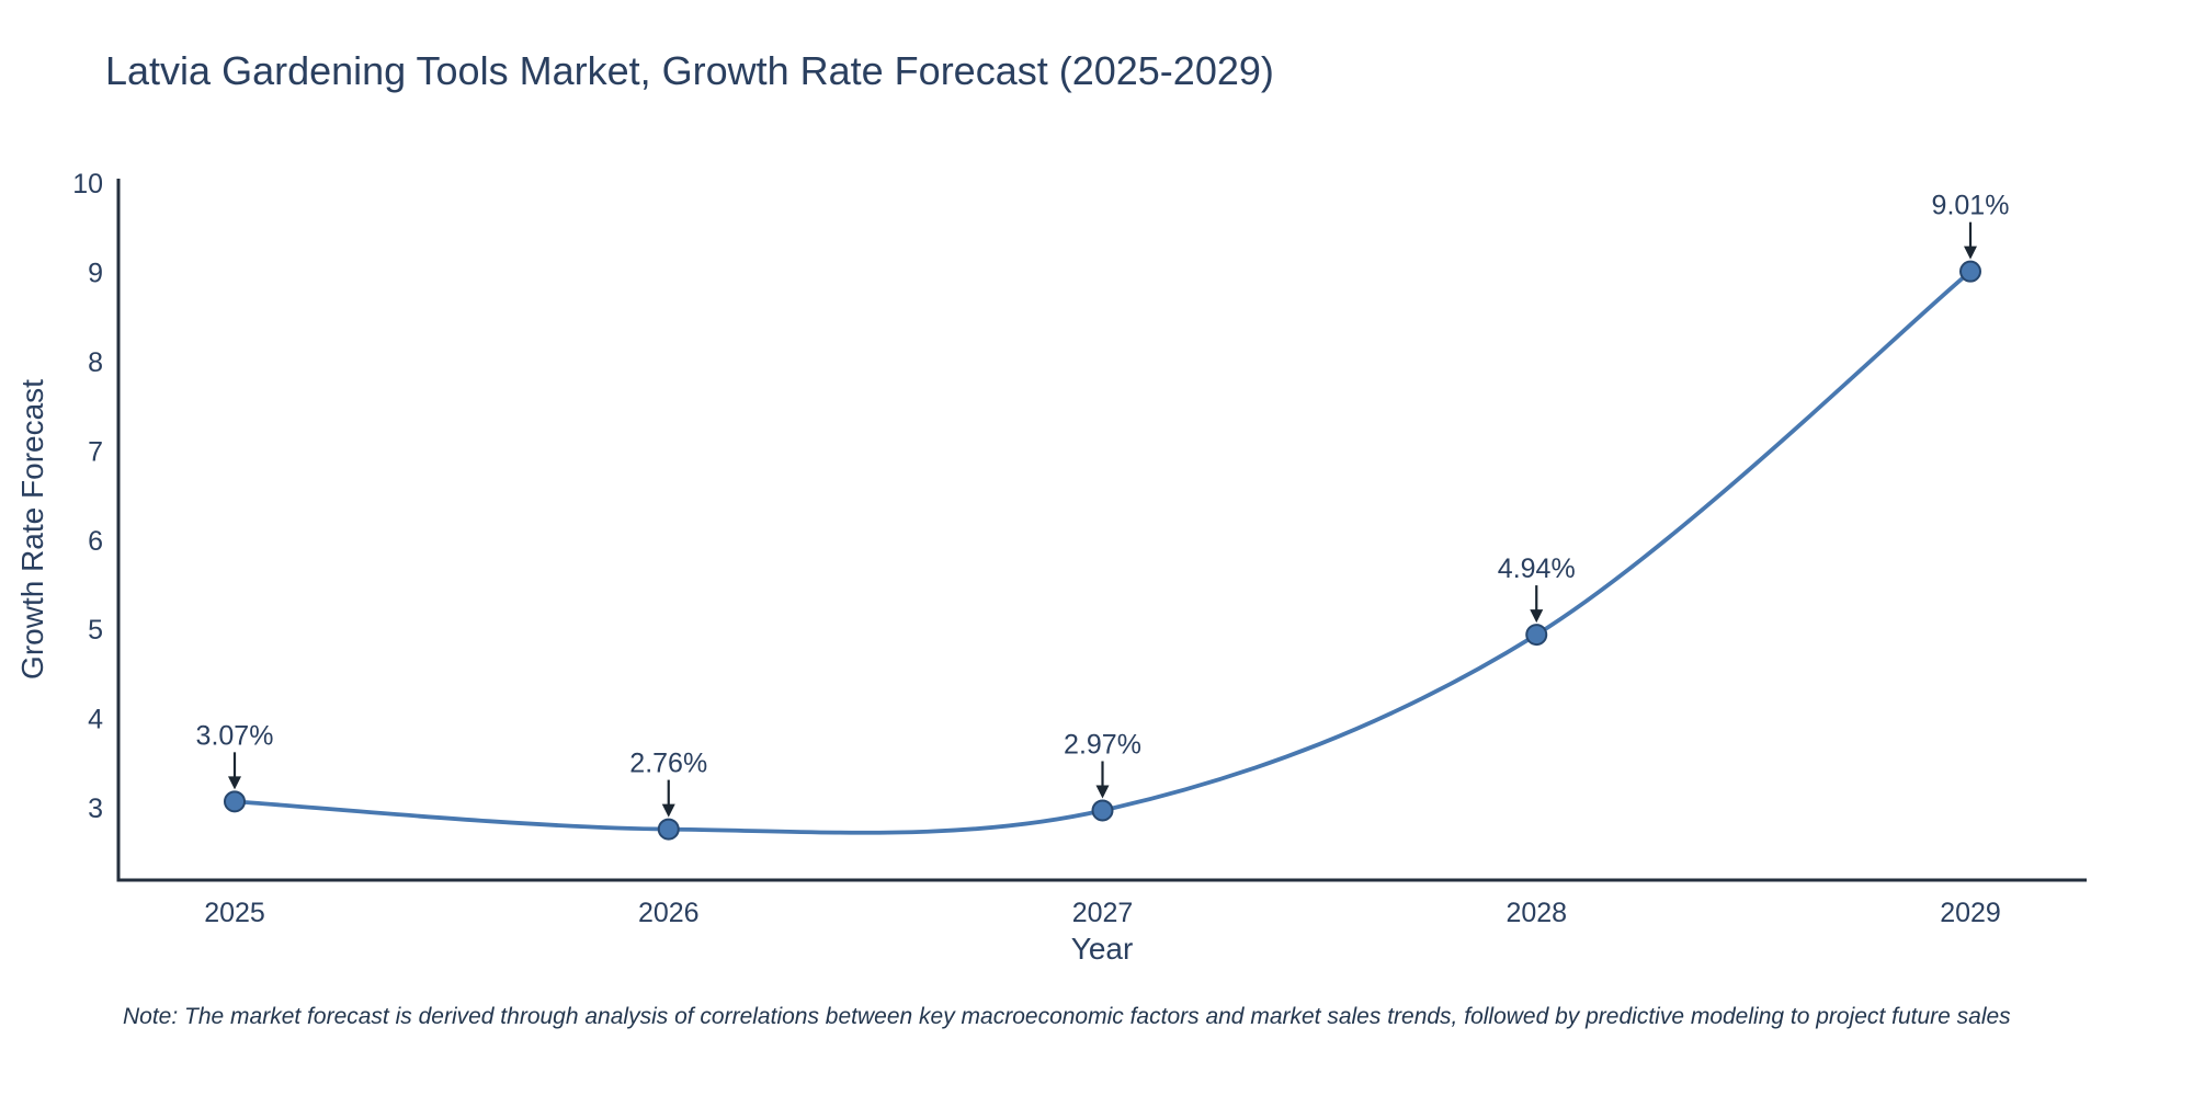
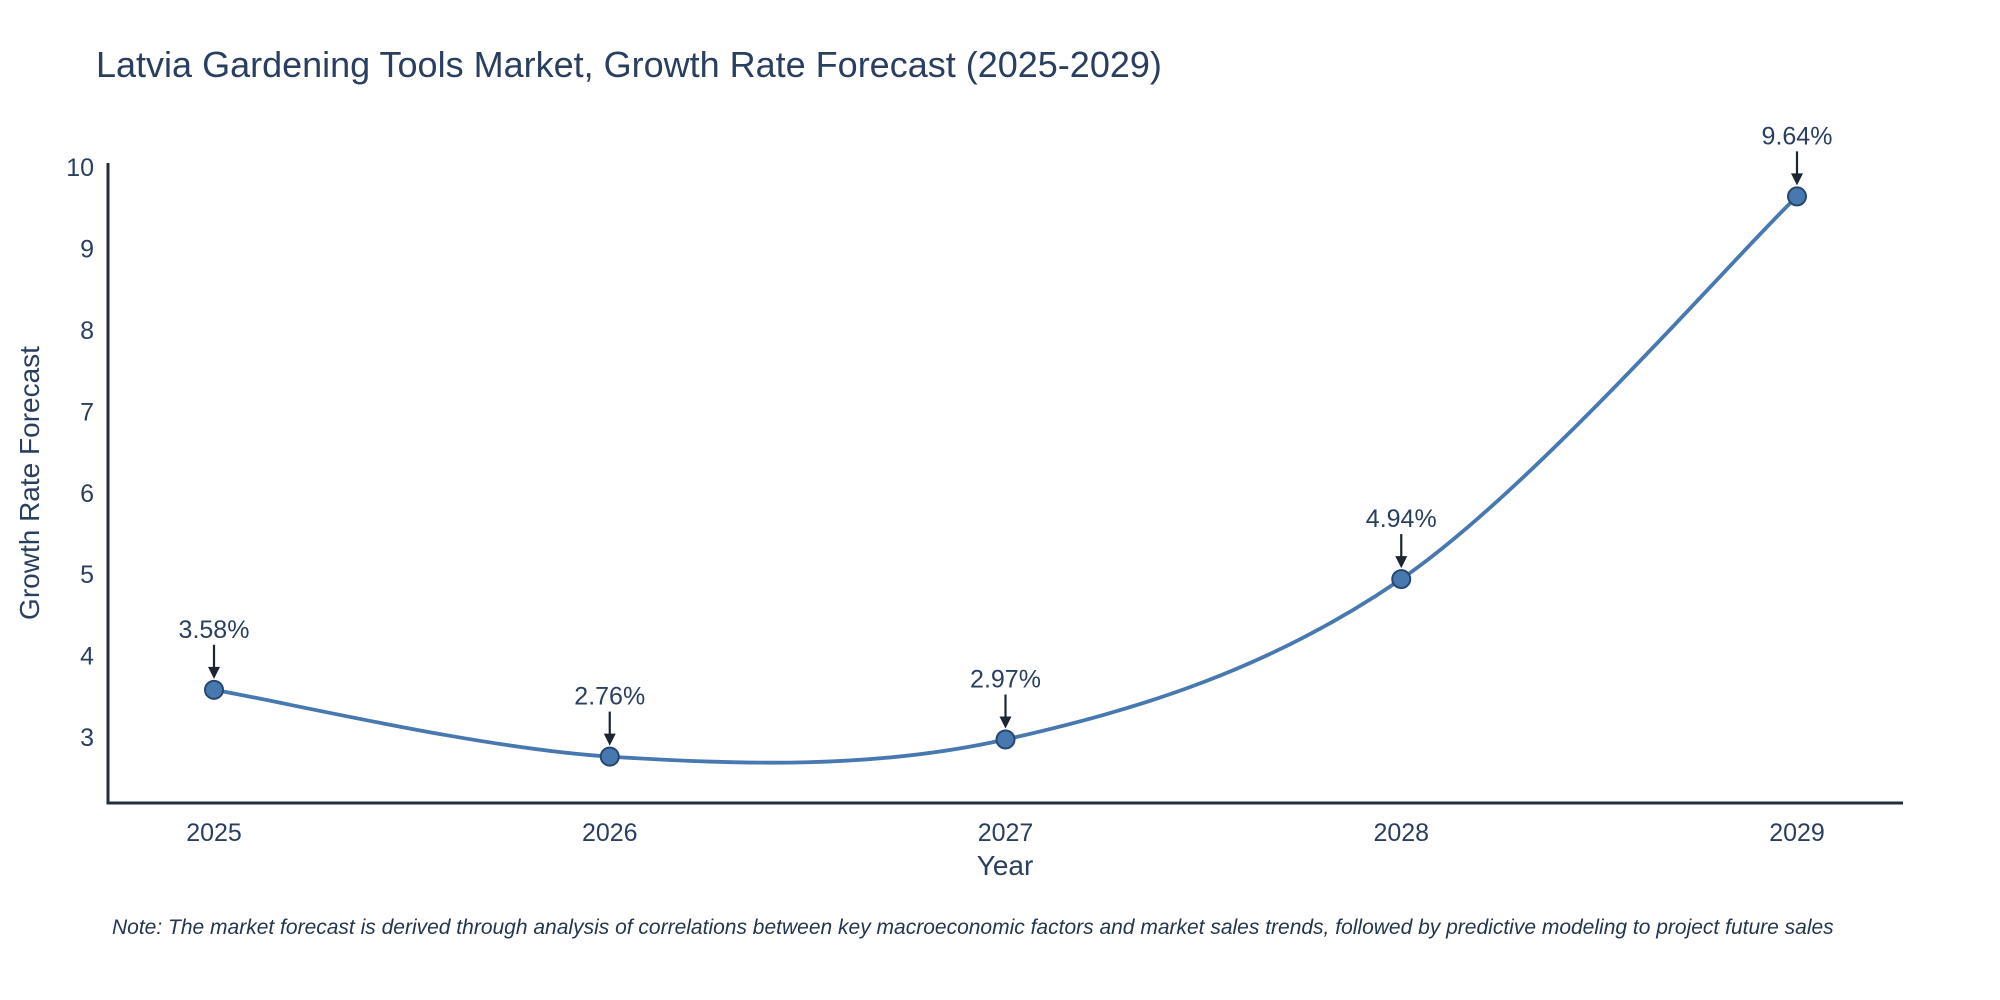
2025: 3.07% -> 3.58%
2029: 9.01% -> 9.64%
